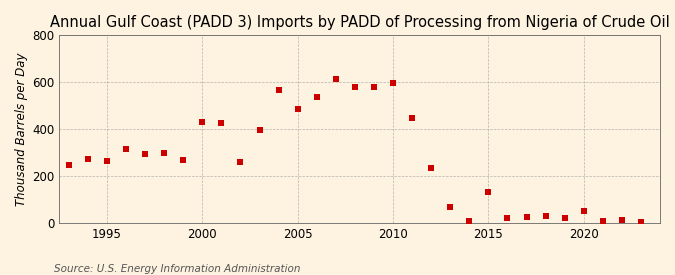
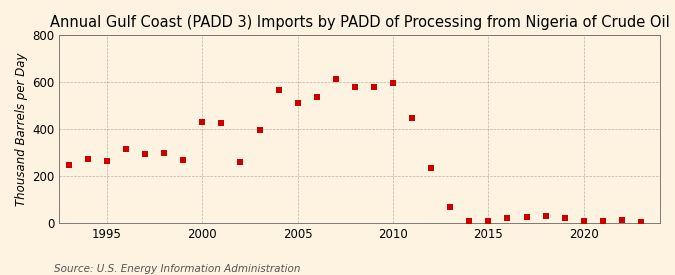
2005: 485 -> 510
2015: 130 -> 8
2020: 50 -> 10
